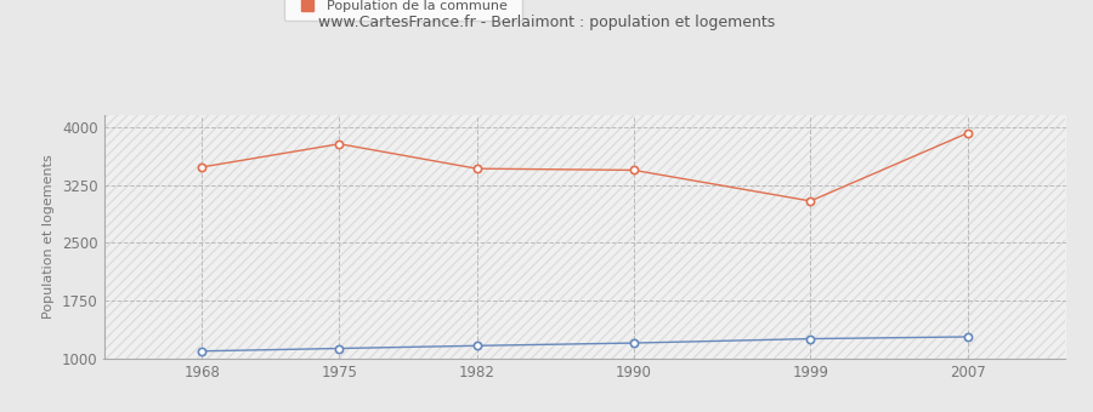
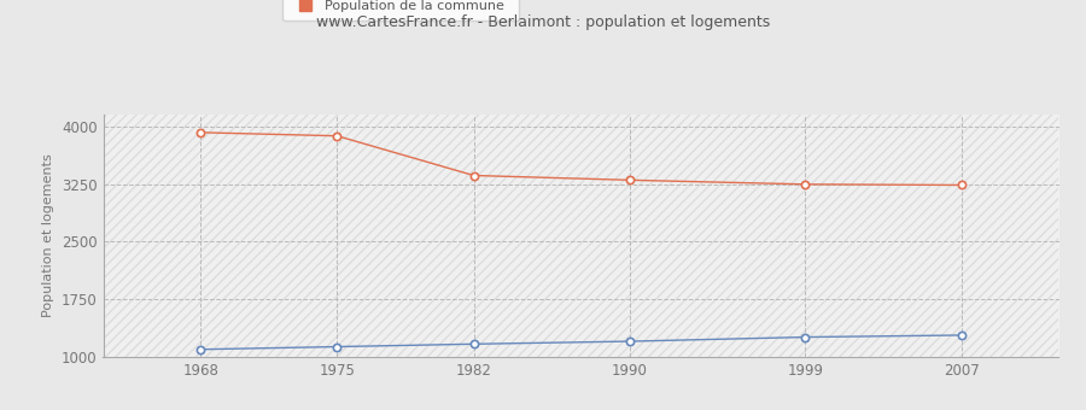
Population de la commune/1968: 3480 -> 3920
Population de la commune/1975: 3780 -> 3880
Population de la commune/1982: 3460 -> 3360
Population de la commune/1990: 3440 -> 3300
Population de la commune/1999: 3040 -> 3240
Population de la commune/2007: 3920 -> 3240
